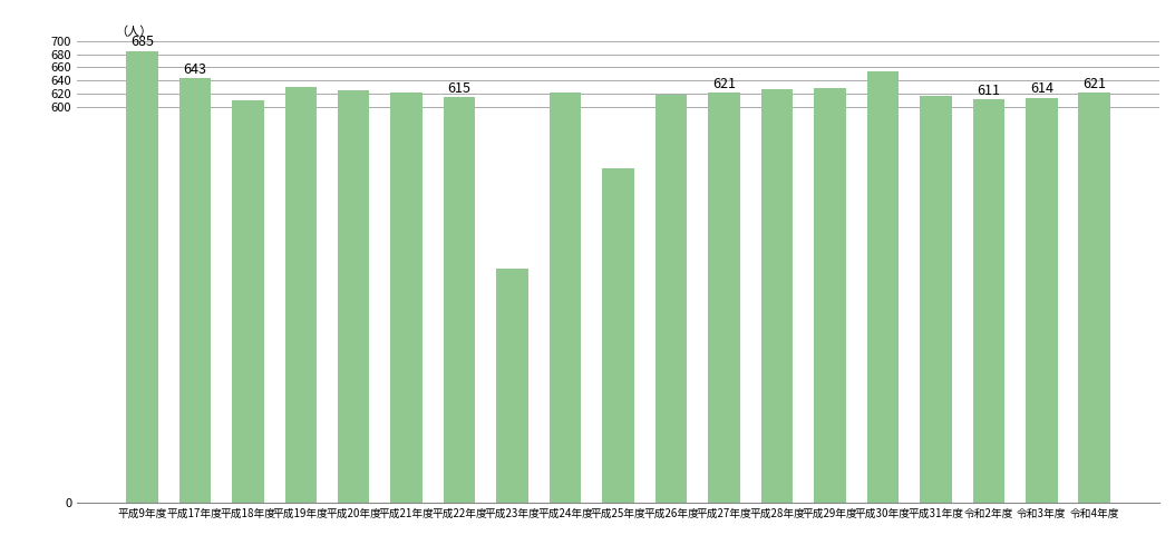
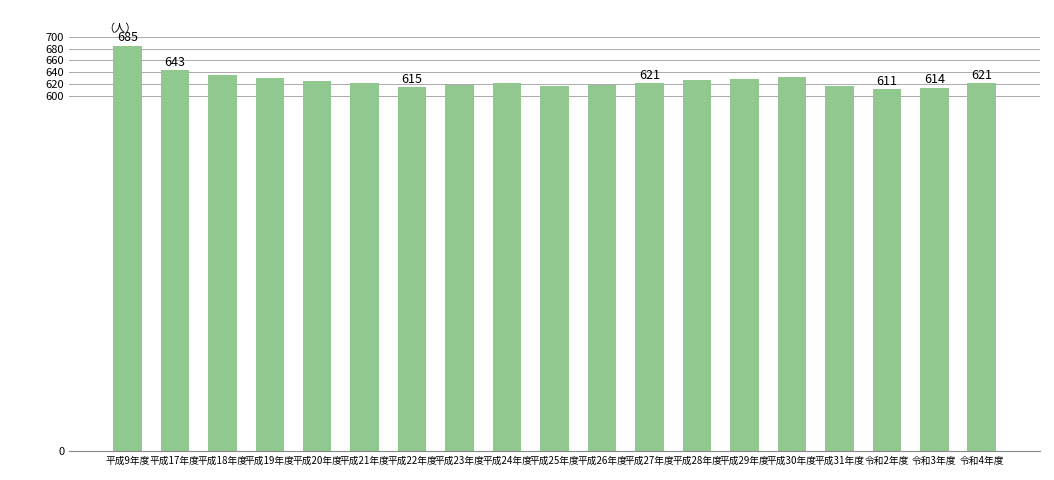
平成18年度: 610 -> 636
平成23年度: 354 -> 618
平成25年度: 506 -> 616
平成30年度: 654 -> 632
